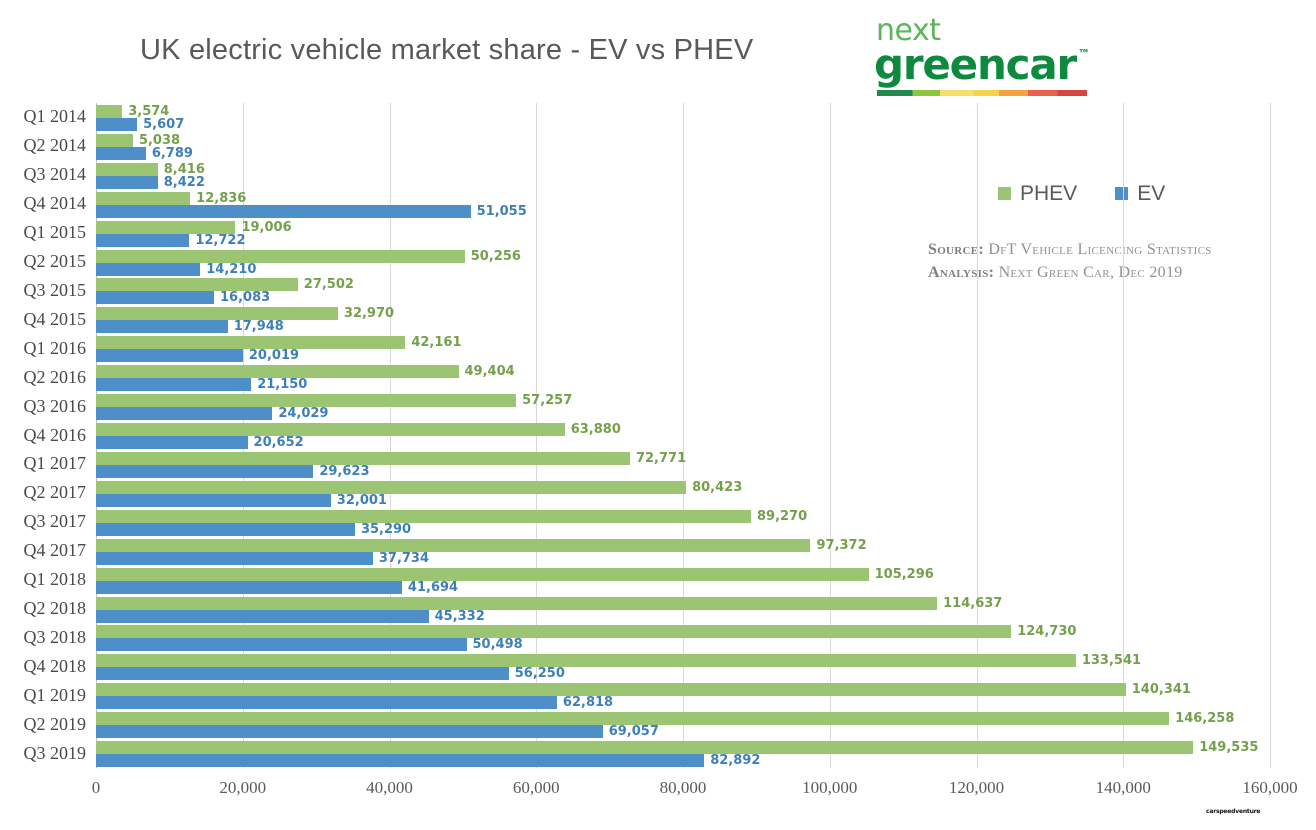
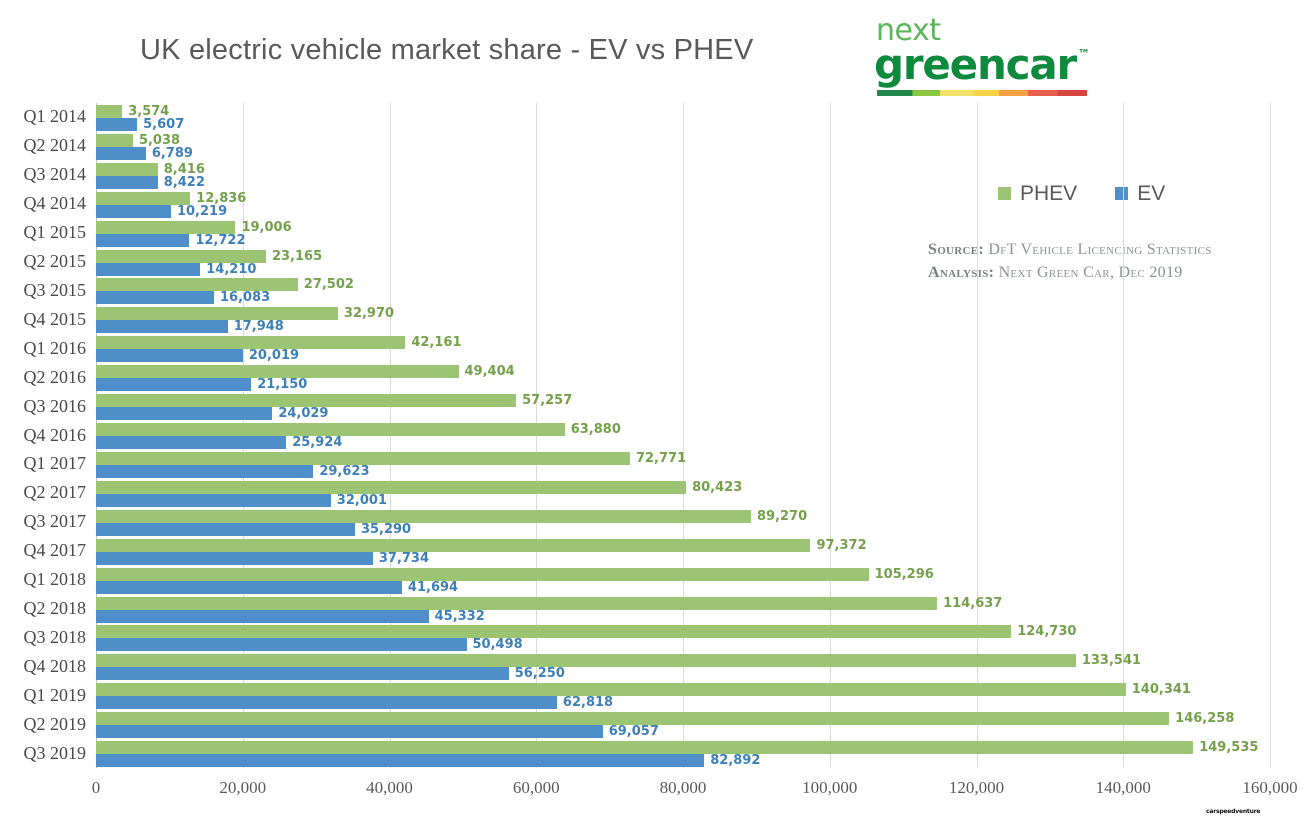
EV/Q4 2014: 51,055 -> 10,219
PHEV/Q2 2015: 50,256 -> 23,165
EV/Q4 2016: 20,652 -> 25,924
